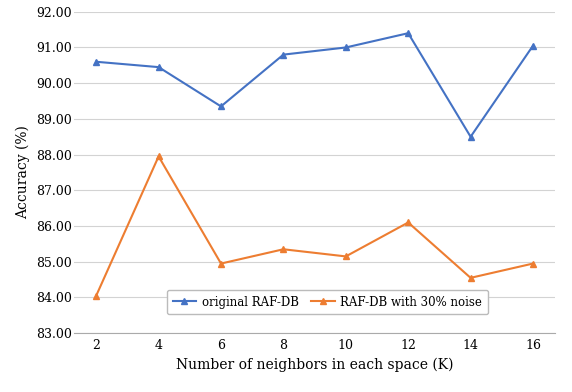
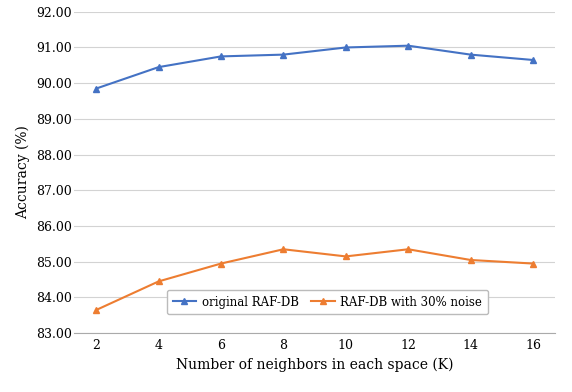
original RAF-DB/2: 90.60 -> 89.85
RAF-DB with 30% noise/2: 84.05 -> 83.65
RAF-DB with 30% noise/4: 87.95 -> 84.45
original RAF-DB/6: 89.35 -> 90.75
original RAF-DB/12: 91.40 -> 91.05
RAF-DB with 30% noise/12: 86.10 -> 85.35
original RAF-DB/14: 88.50 -> 90.80
RAF-DB with 30% noise/14: 84.55 -> 85.05
original RAF-DB/16: 91.05 -> 90.65
